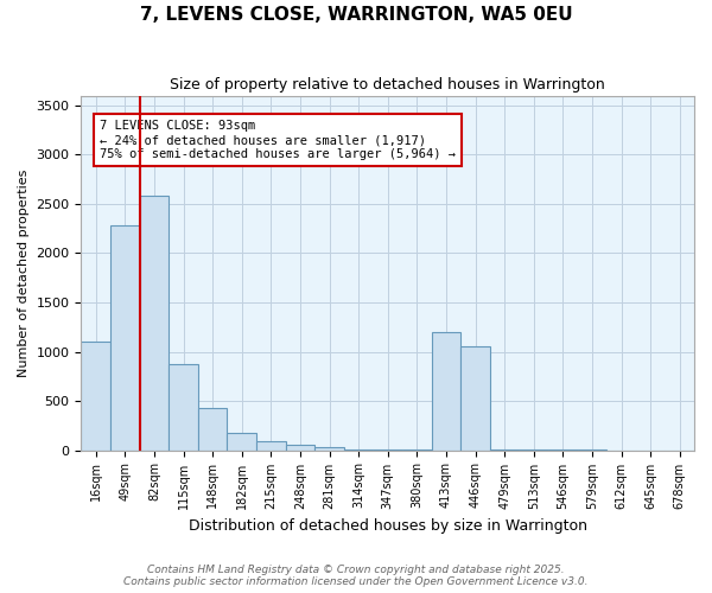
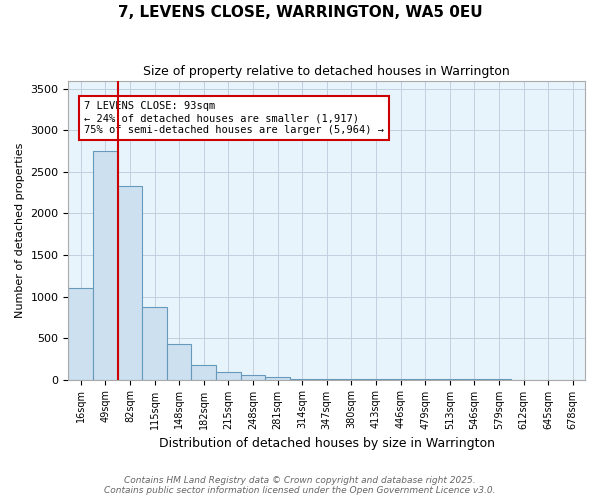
49sqm: 2280 -> 2750
82sqm: 2580 -> 2330
413sqm: 1200 -> 0
446sqm: 1060 -> 0
